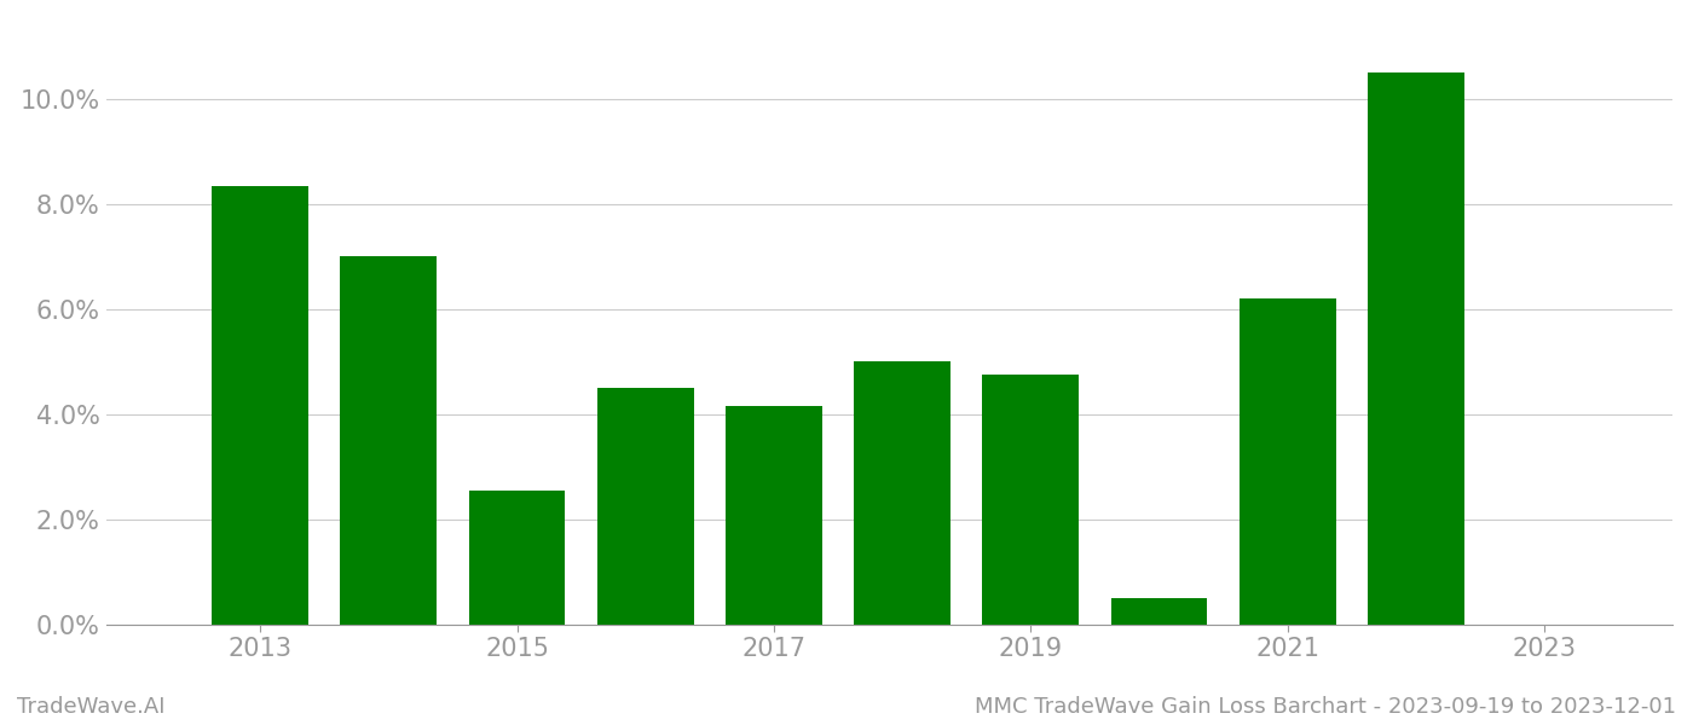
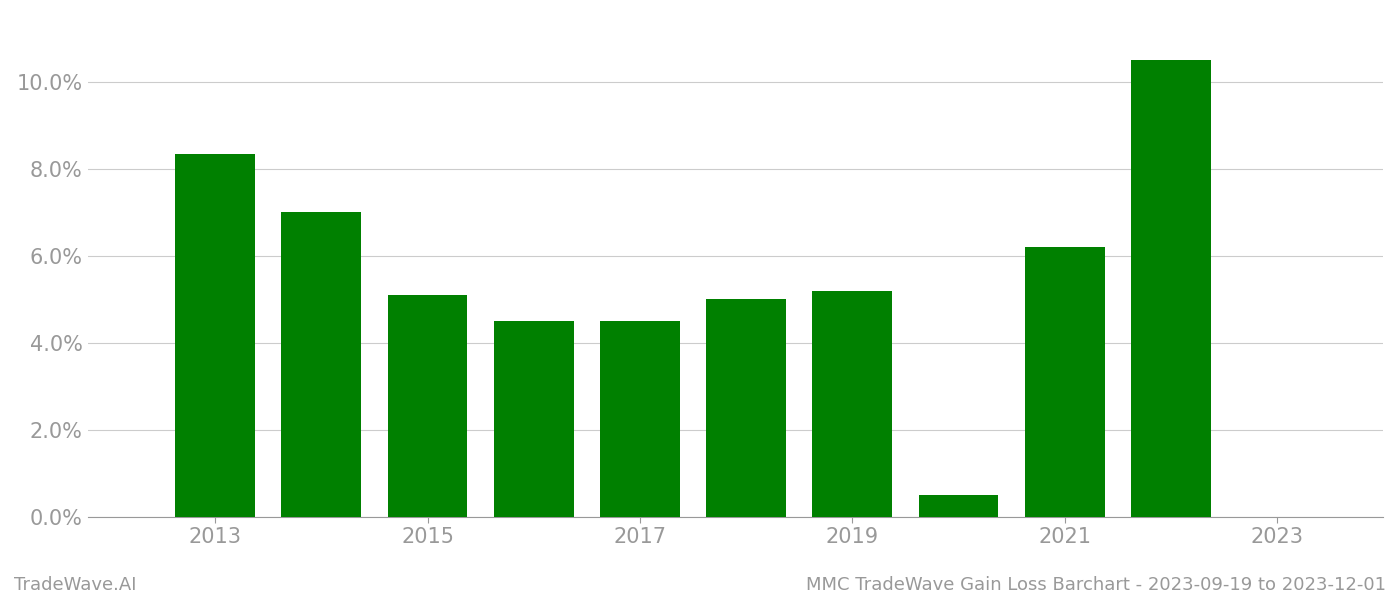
2015: 2.55% -> 5.10%
2017: 4.15% -> 4.50%
2019: 4.75% -> 5.20%
